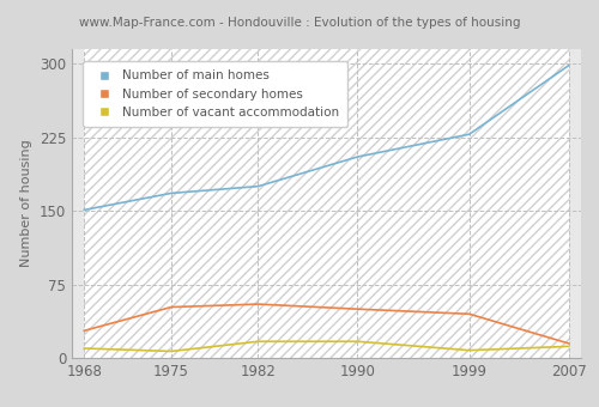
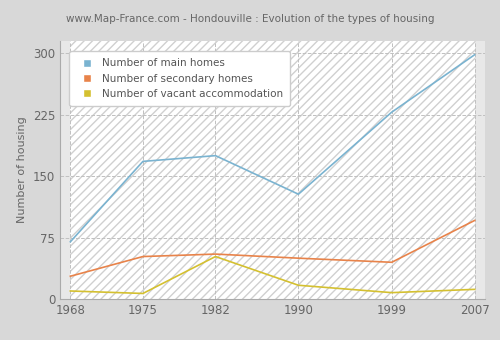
Number of main homes/1968: 151 -> 70
Number of vacant accommodation/1982: 17 -> 52
Number of main homes/1990: 205 -> 128
Number of secondary homes/2007: 15 -> 96
